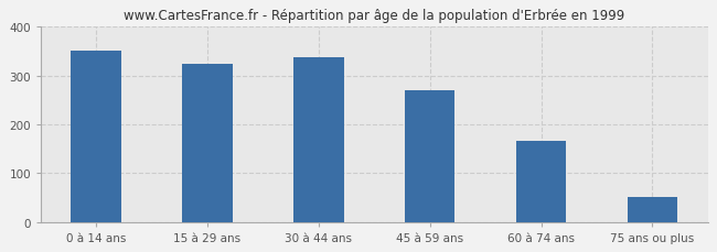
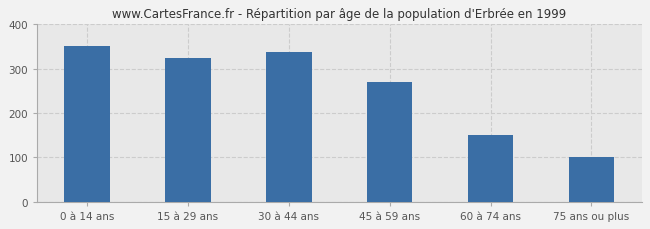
60 à 74 ans: 165 -> 150
75 ans ou plus: 52 -> 100
